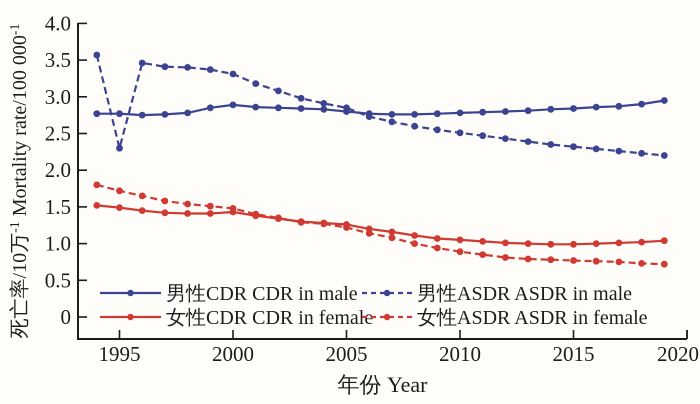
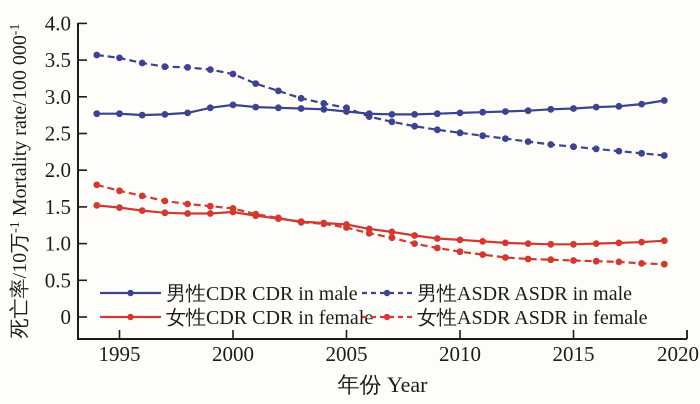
男性ASDR ASDR in male/1995: 2.3 -> 3.5
